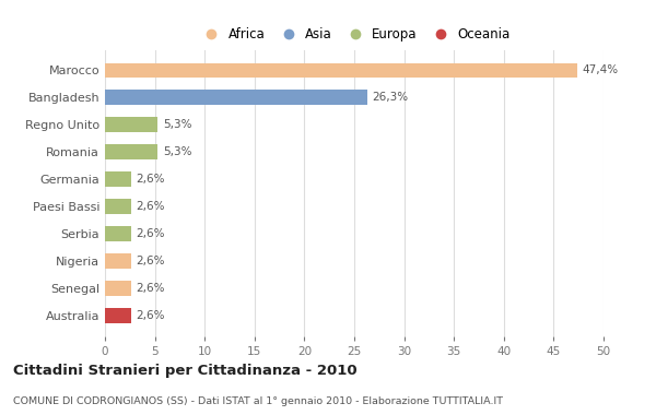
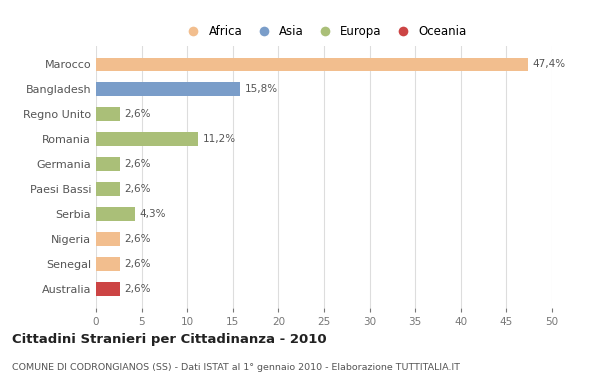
Bangladesh: 26,3% -> 15,8%
Regno Unito: 5,3% -> 2,6%
Romania: 5,3% -> 11,2%
Serbia: 2,6% -> 4,3%
